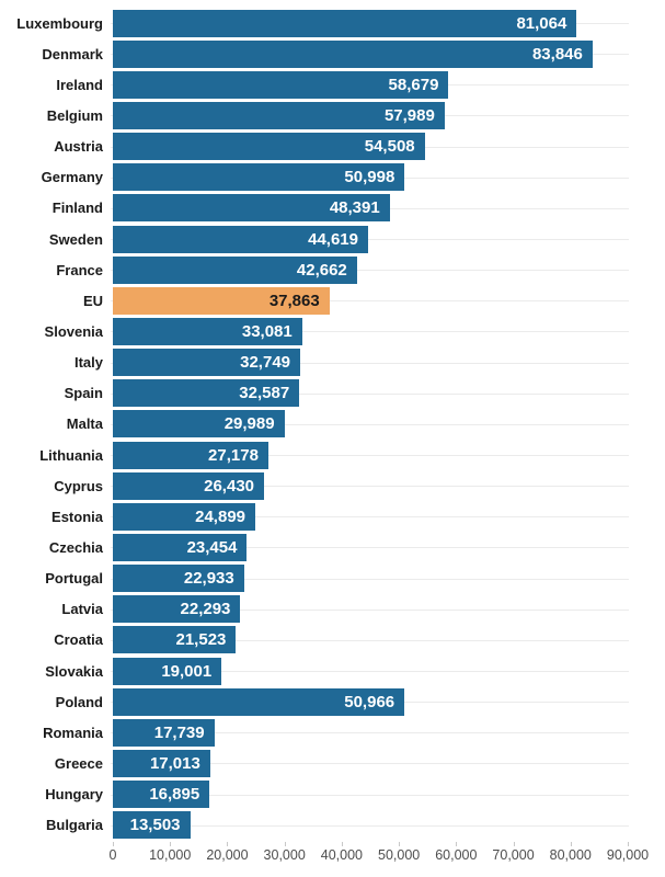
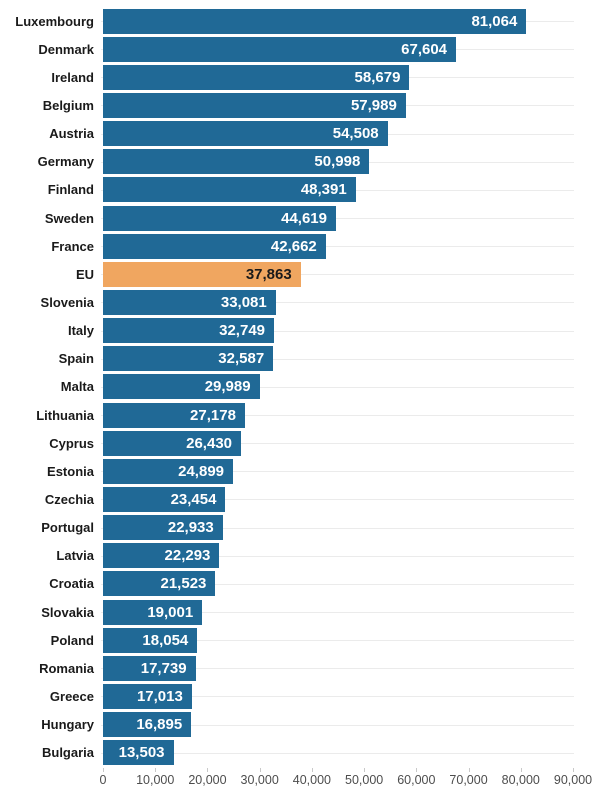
Denmark: 83,846 -> 67,604
Poland: 50,966 -> 18,054
